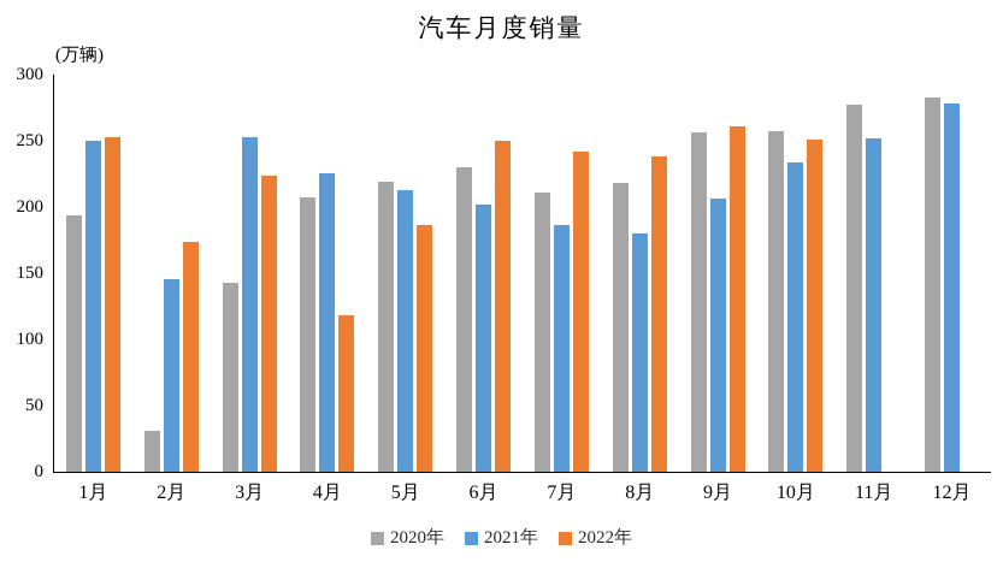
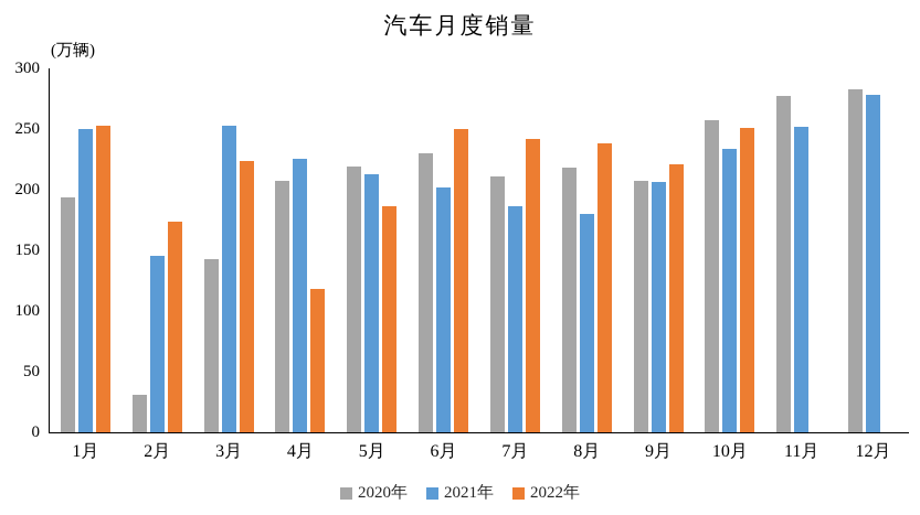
2020年/9月: 256 -> 207
2022年/9月: 261 -> 221
